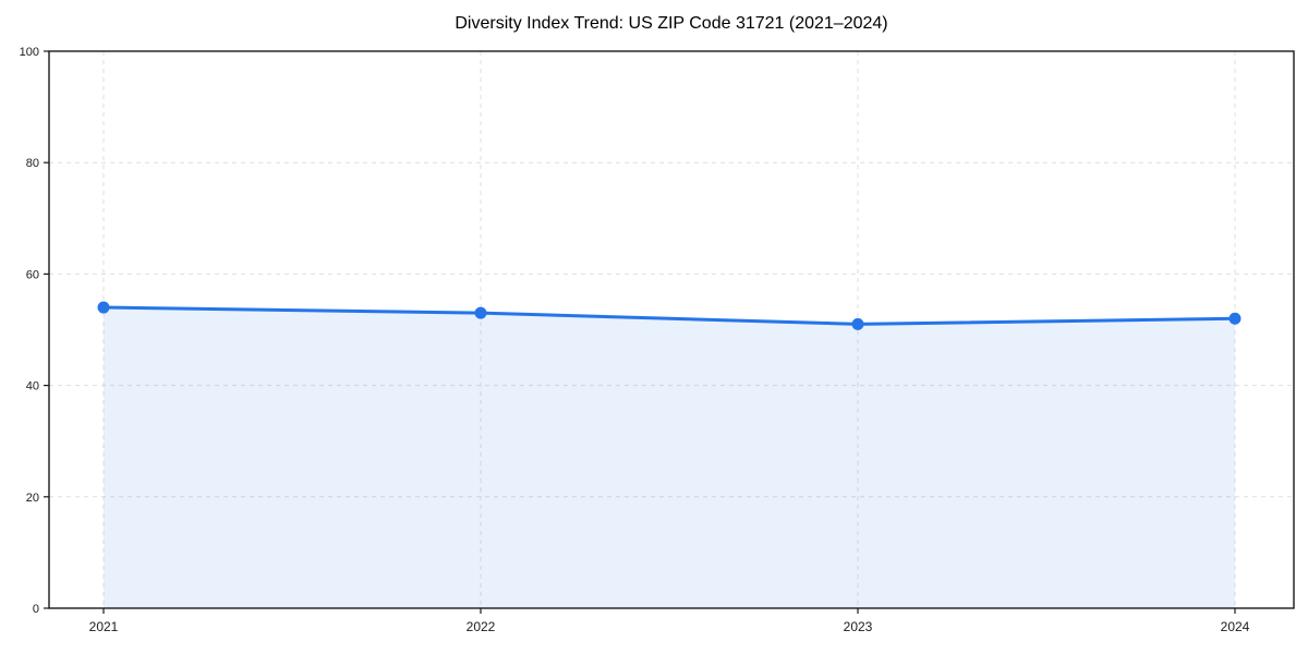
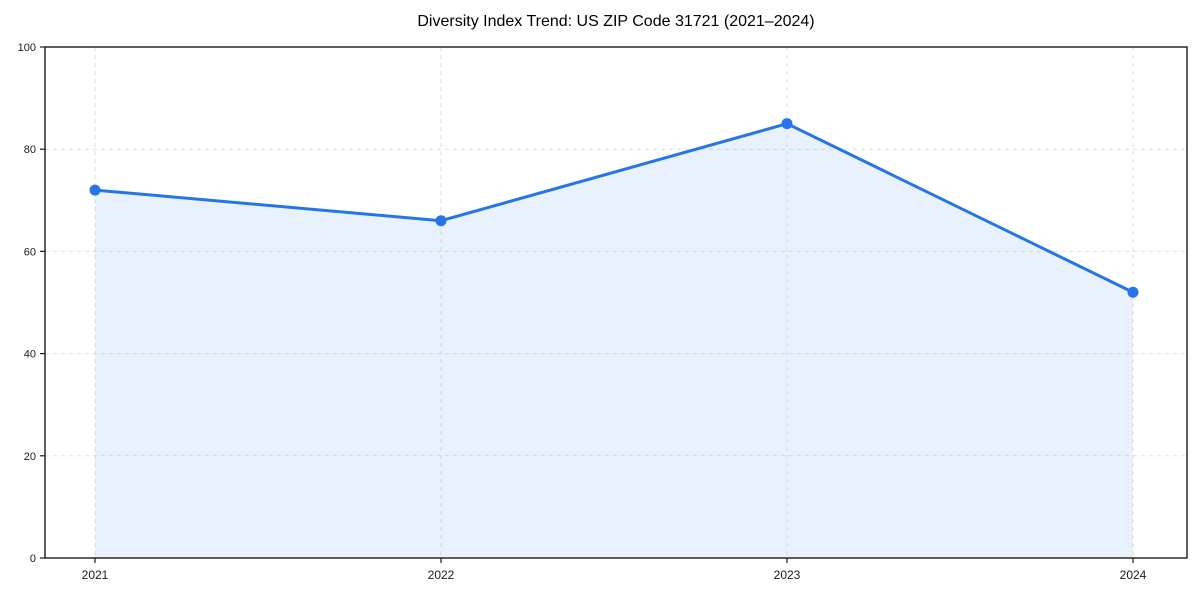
2021: 54 -> 72
2022: 53 -> 66
2023: 51 -> 85
